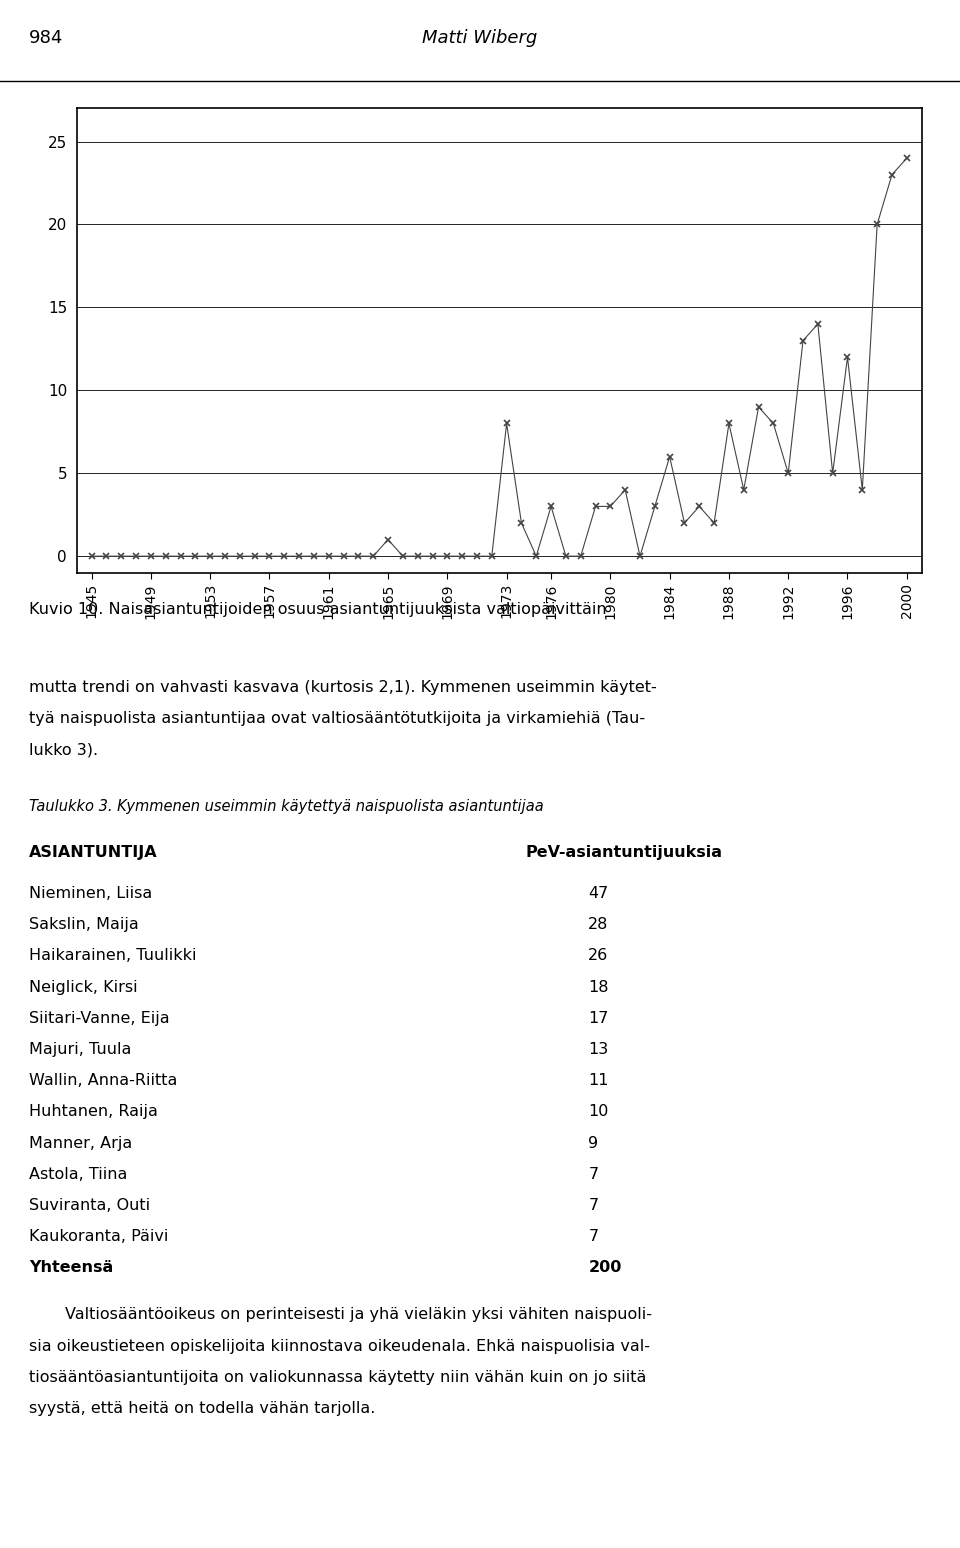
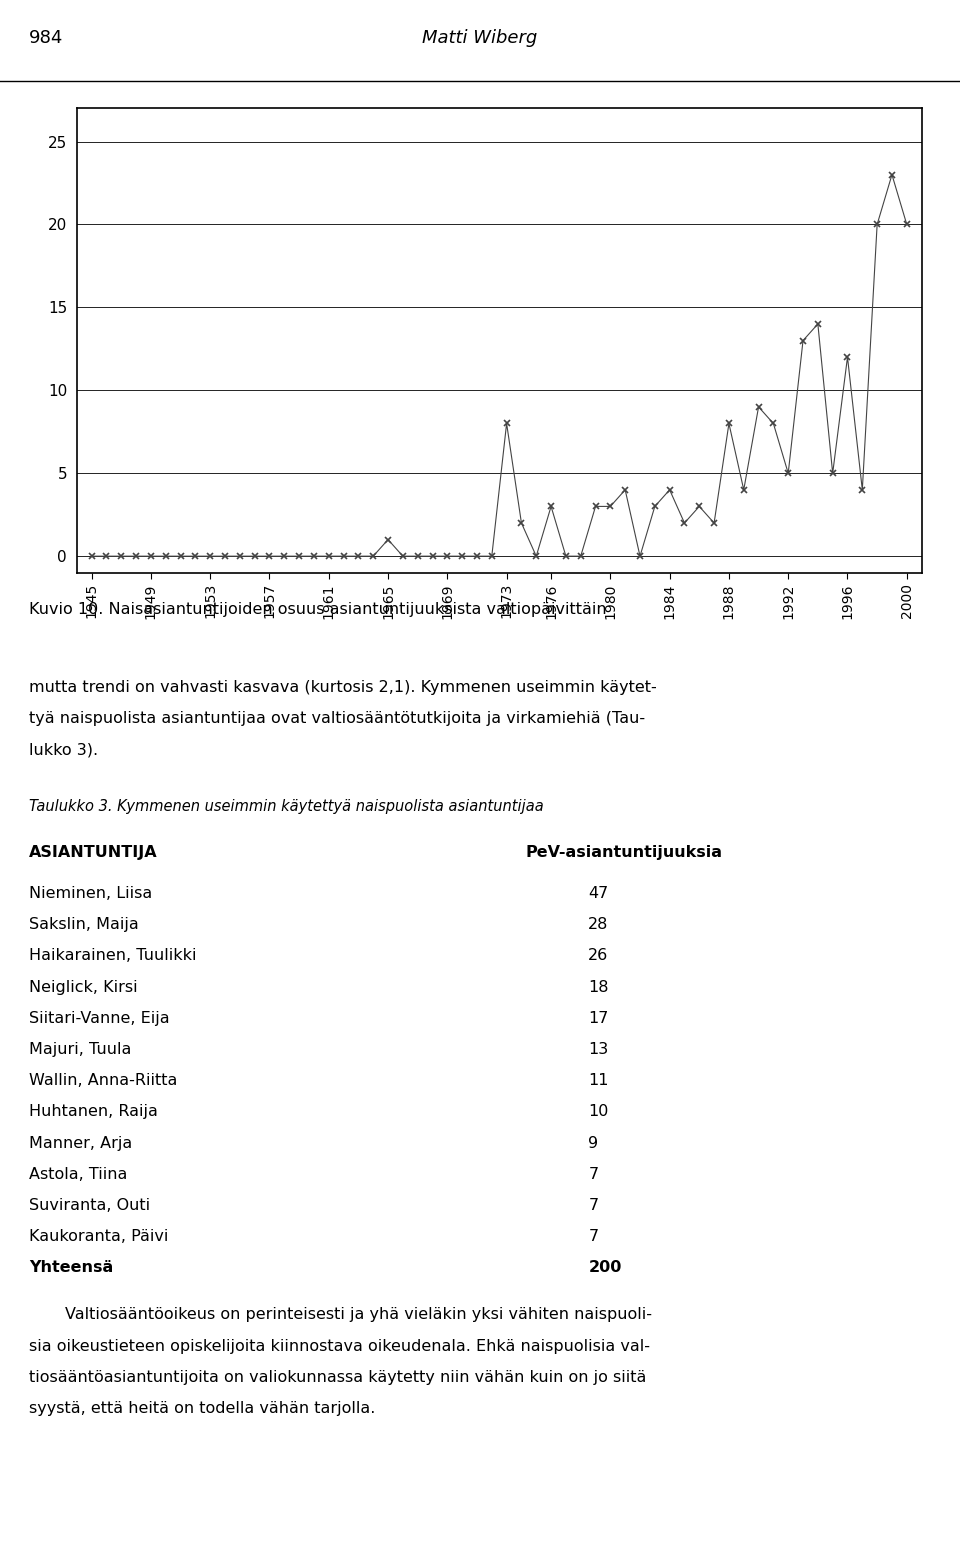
1984: 6 -> 4
2000: 24 -> 20
